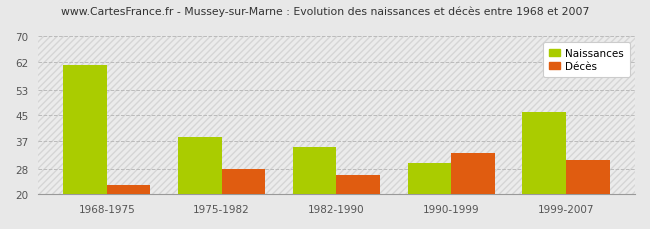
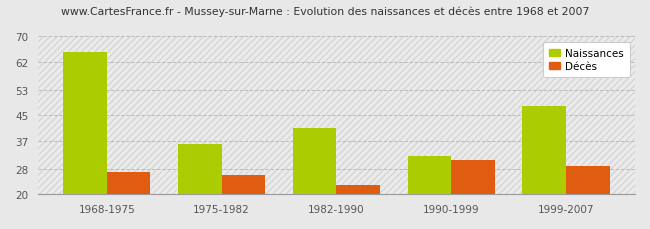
Naissances/1968-1975: 61 -> 65
Décès/1968-1975: 23 -> 27
Naissances/1975-1982: 38 -> 36
Décès/1975-1982: 28 -> 26
Naissances/1982-1990: 35 -> 41
Décès/1982-1990: 26 -> 23
Naissances/1990-1999: 30 -> 32
Décès/1990-1999: 33 -> 31
Naissances/1999-2007: 46 -> 48
Décès/1999-2007: 31 -> 29
